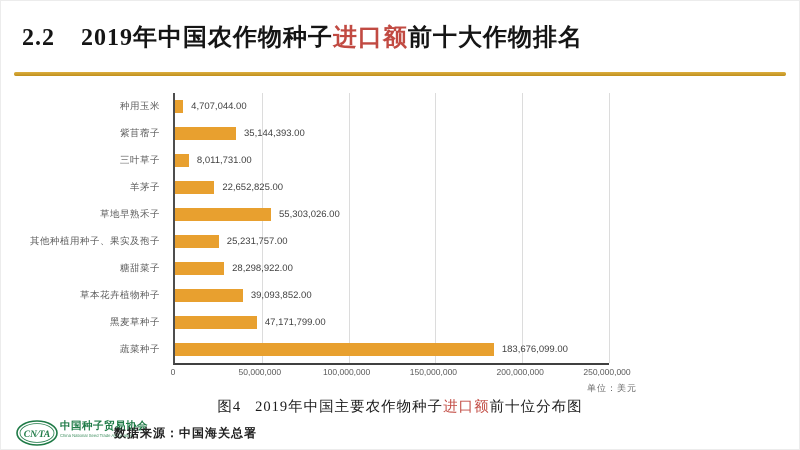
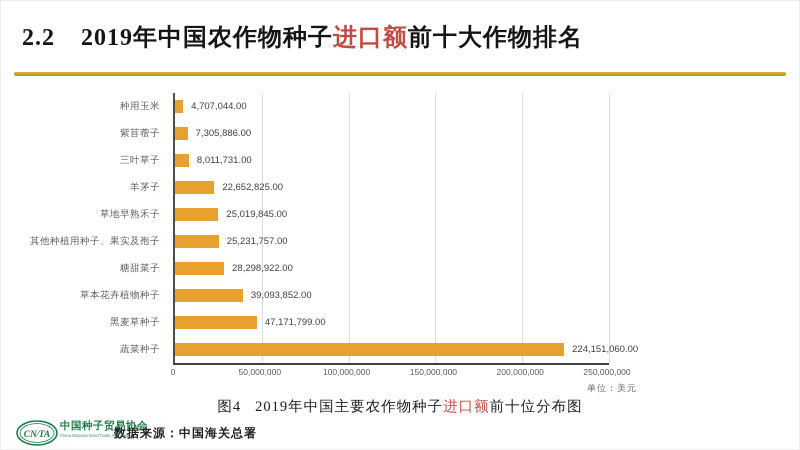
紫苜蓿子: 35,144,393.00 -> 7,305,886.00
草地早熟禾子: 55,303,026.00 -> 25,019,845.00
蔬菜种子: 183,676,099.00 -> 224,151,060.00
